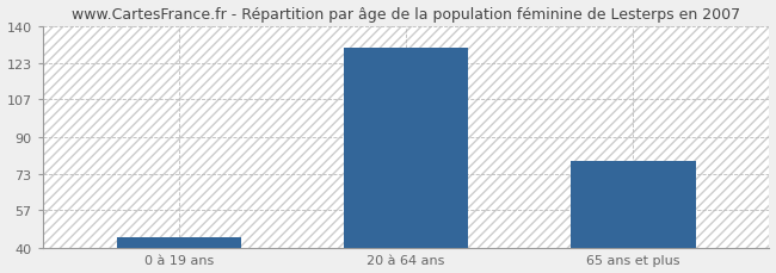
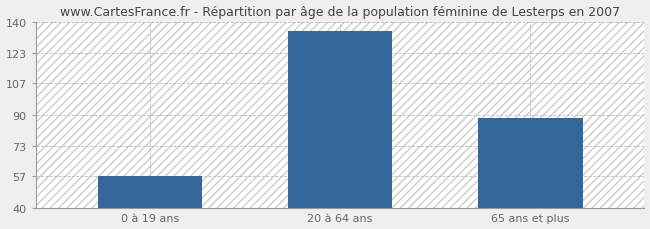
0 à 19 ans: 45 -> 57
20 à 64 ans: 130 -> 135
65 ans et plus: 79 -> 88
